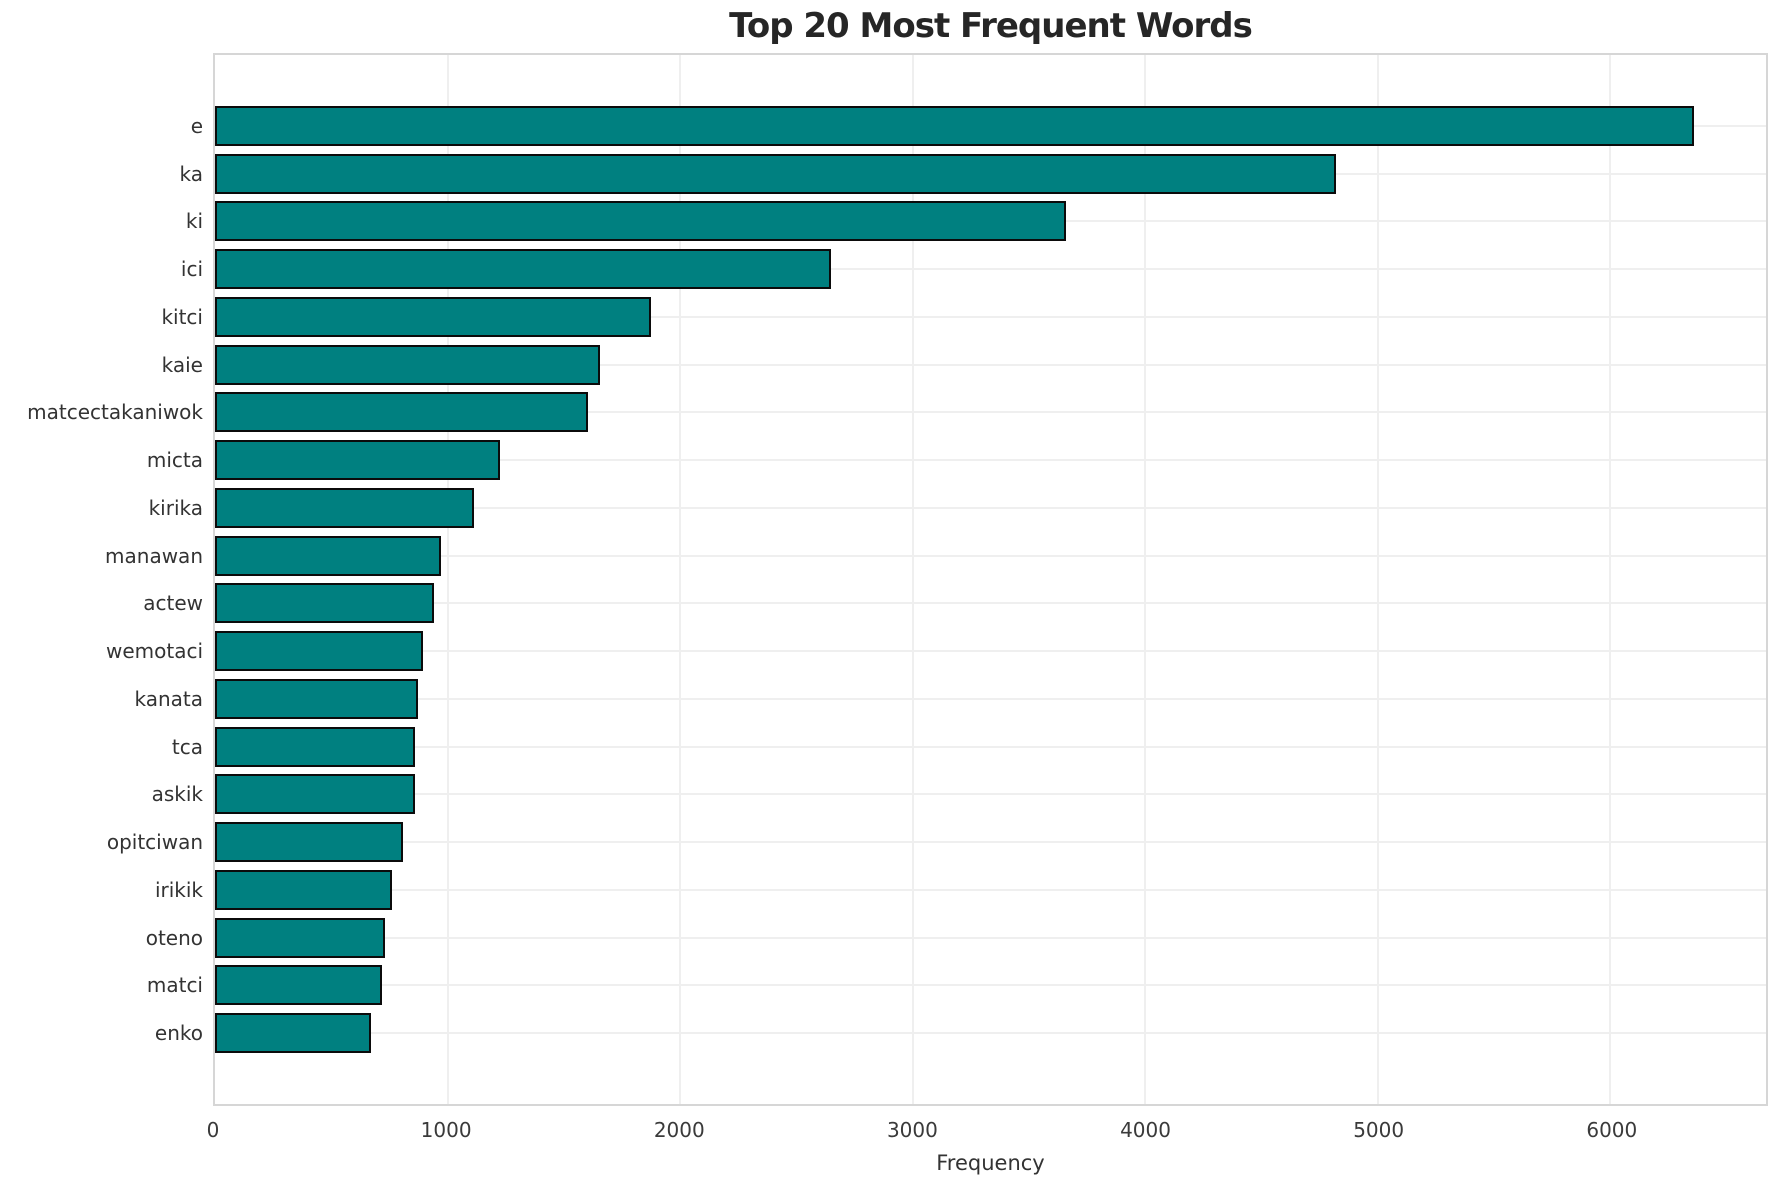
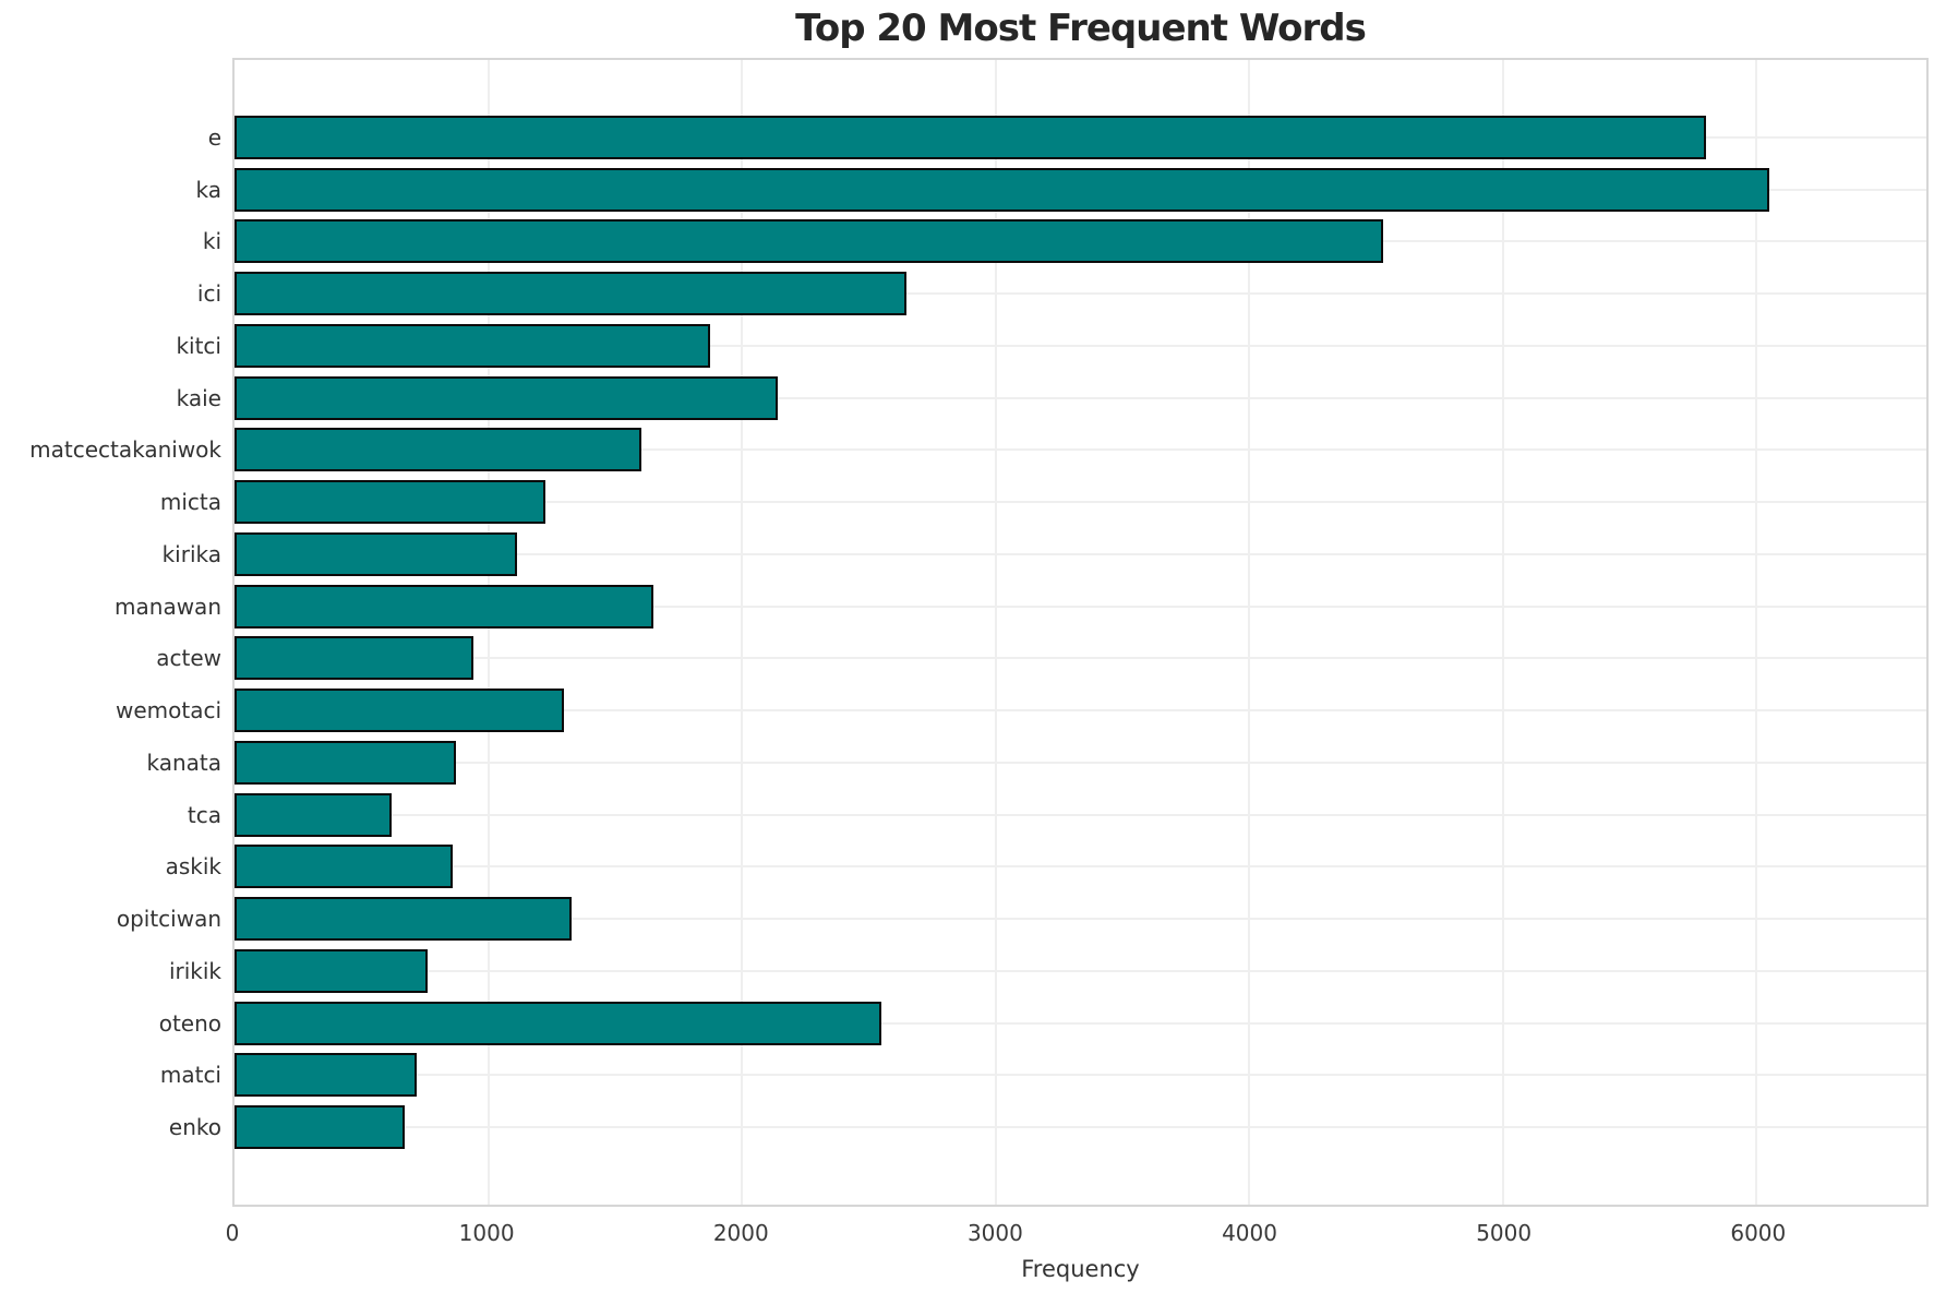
e: 6360 -> 5800
ka: 4820 -> 6050
ki: 3660 -> 4530
kaie: 1660 -> 2140
manawan: 970 -> 1650
wemotaci: 900 -> 1300
tca: 860 -> 620
opitciwan: 810 -> 1330
oteno: 730 -> 2550
